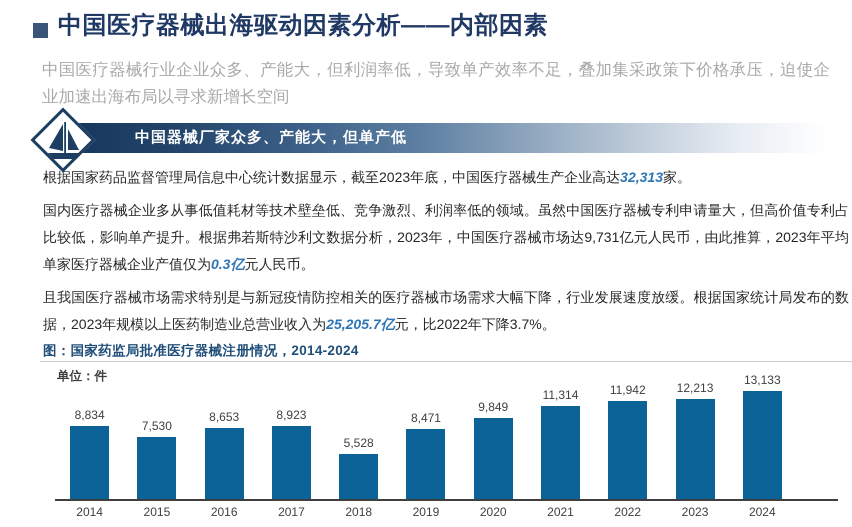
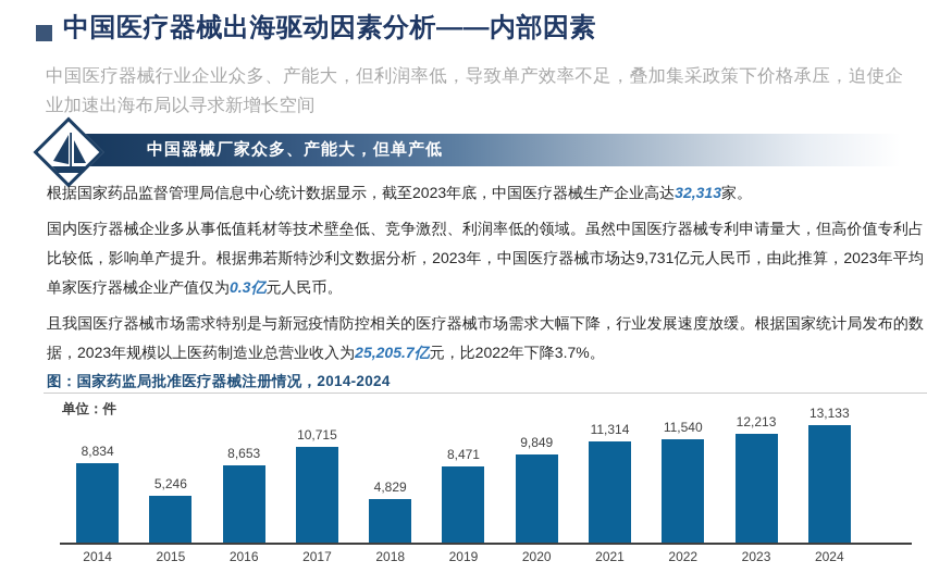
2015: 7,530 -> 5,246
2017: 8,923 -> 10,715
2018: 5,528 -> 4,829
2022: 11,942 -> 11,540
